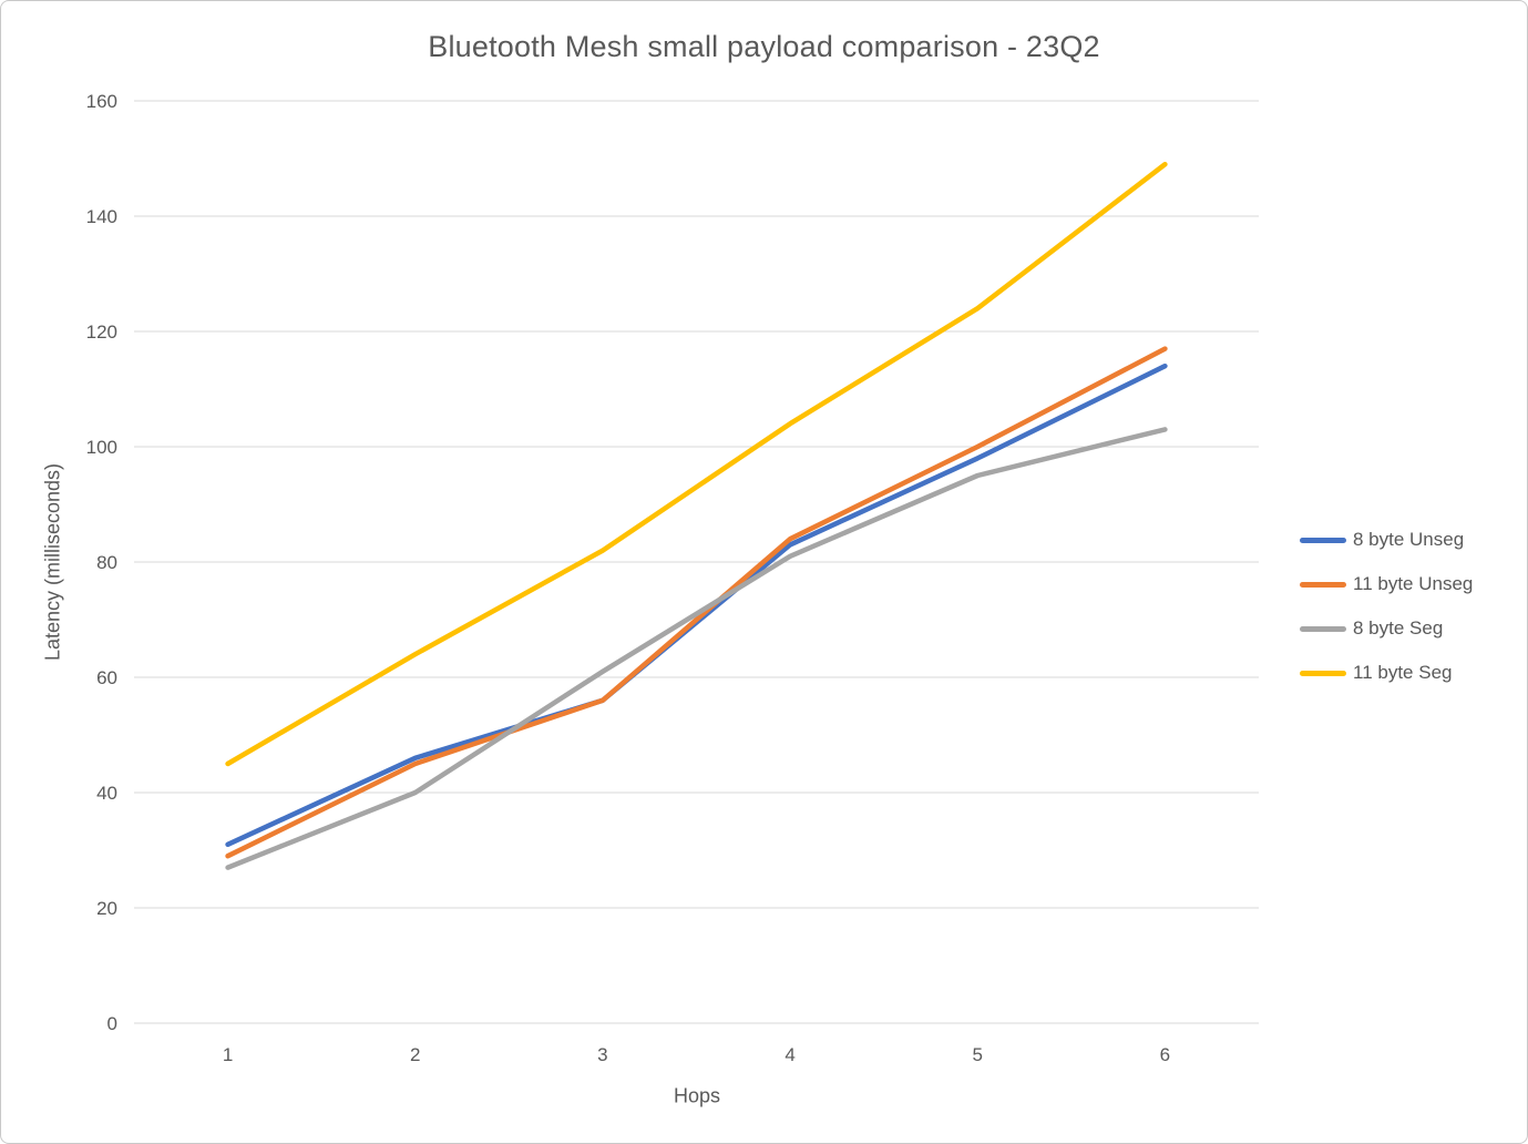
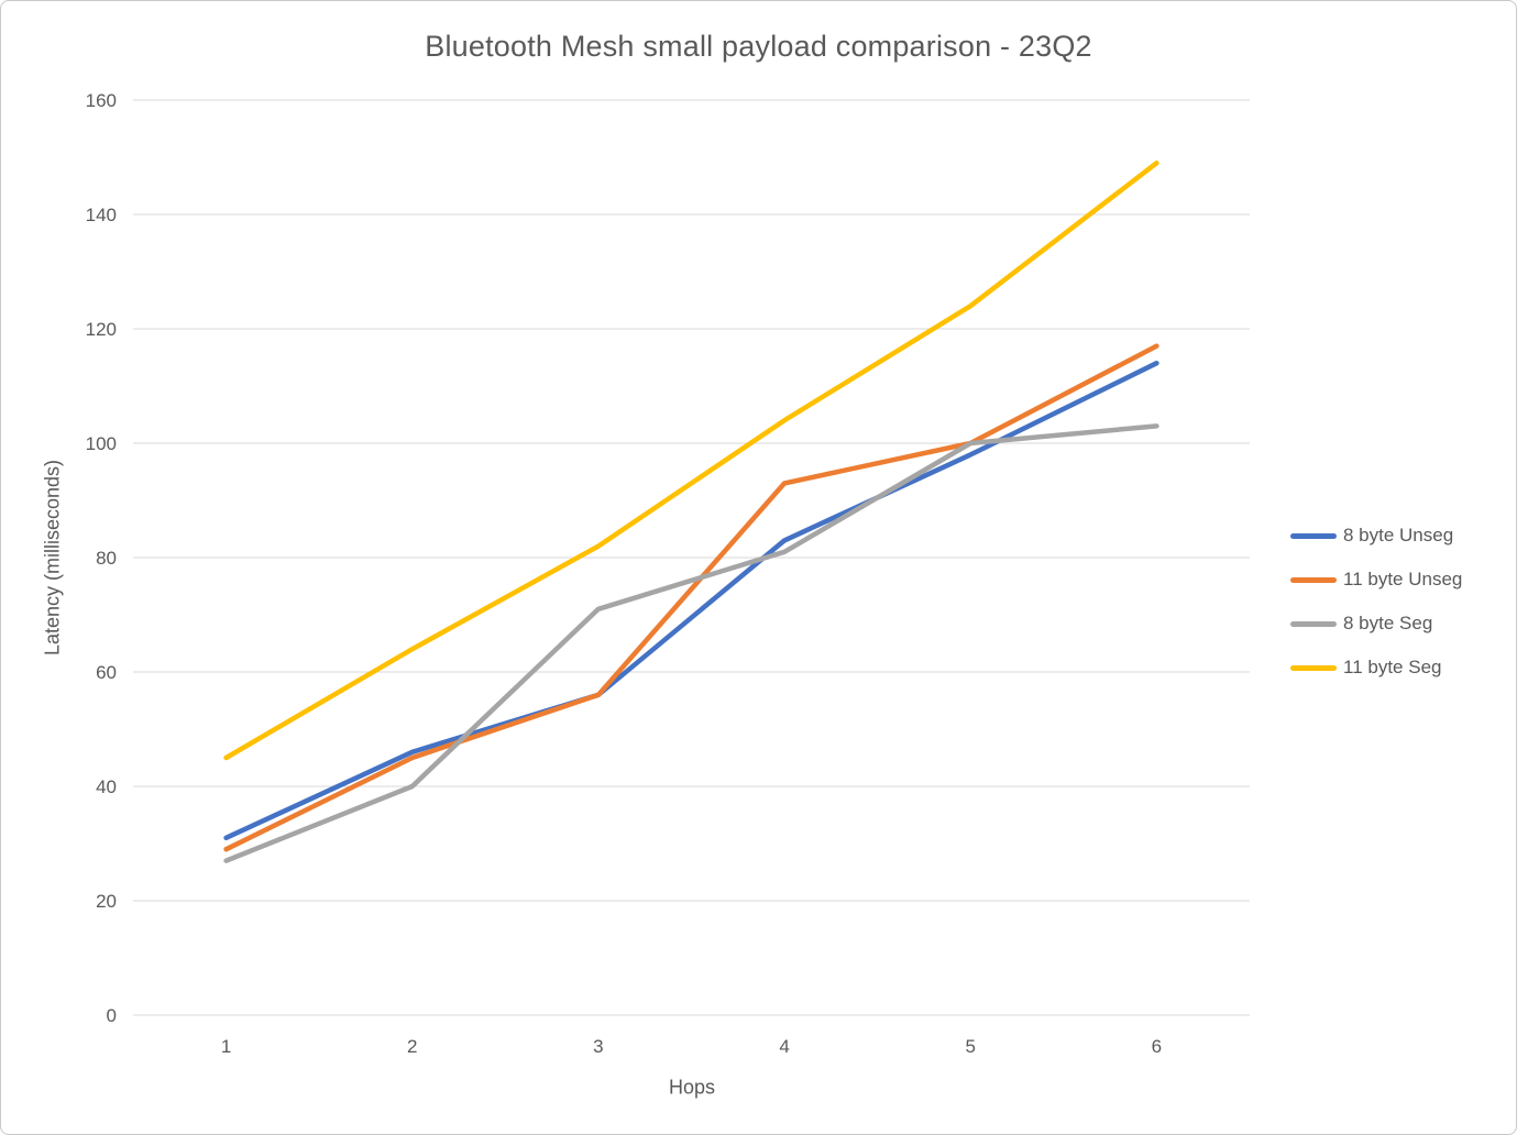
8 byte Seg/3: 61 -> 71
11 byte Unseg/4: 84 -> 93
8 byte Seg/5: 95 -> 100
